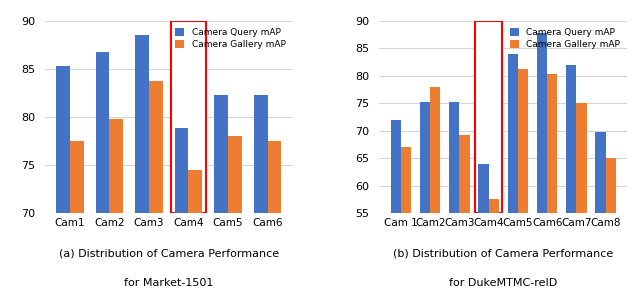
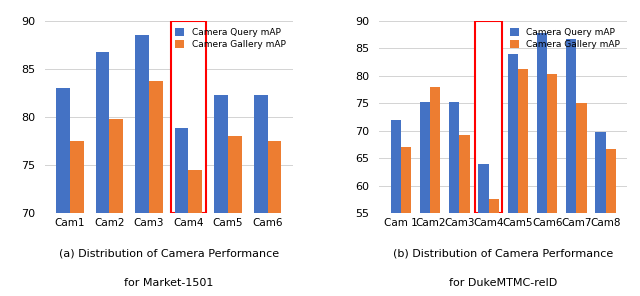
Camera Query mAP/Cam1: 85.3 -> 83.0
Camera Query mAP/Cam7: 82.0 -> 86.6
Camera Gallery mAP/Cam8: 65.0 -> 66.6
